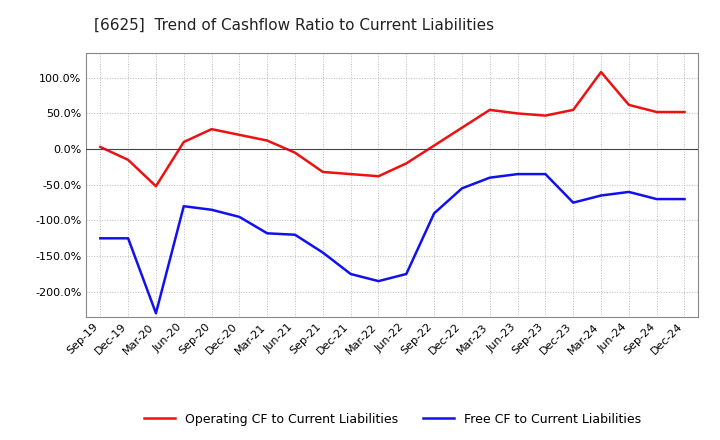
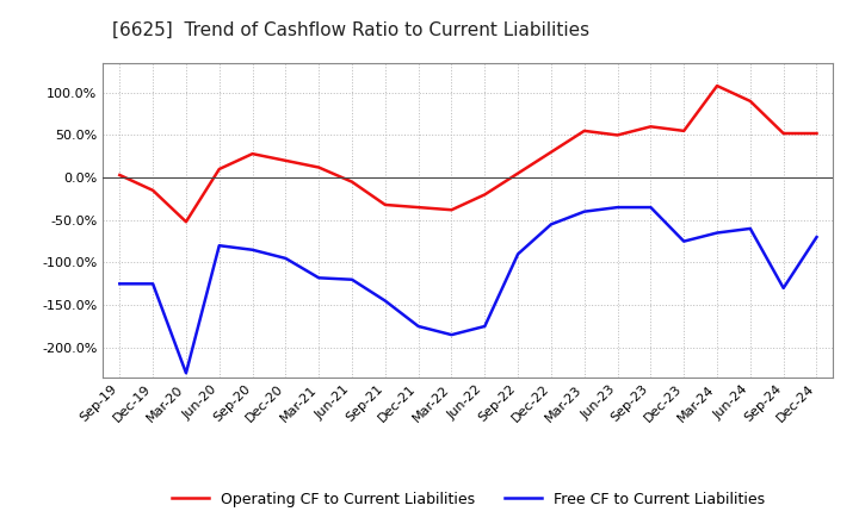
Operating CF to Current Liabilities/Sep-23: 47% -> 60%
Operating CF to Current Liabilities/Jun-24: 62% -> 90%
Free CF to Current Liabilities/Sep-24: -70% -> -130%
